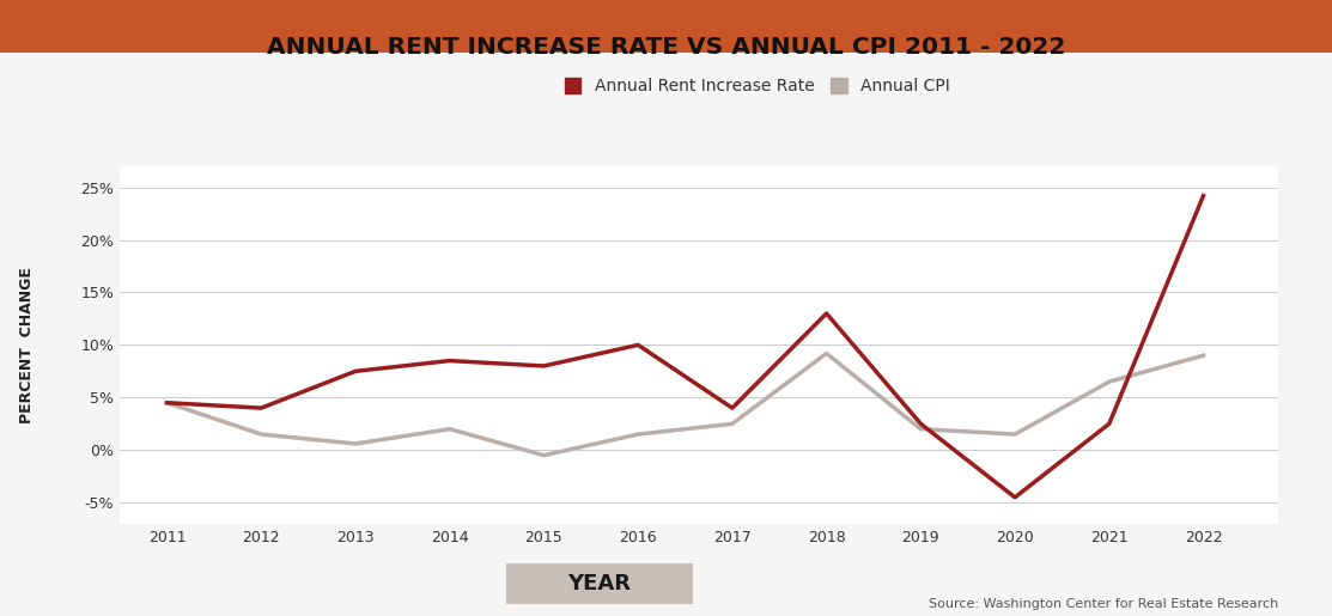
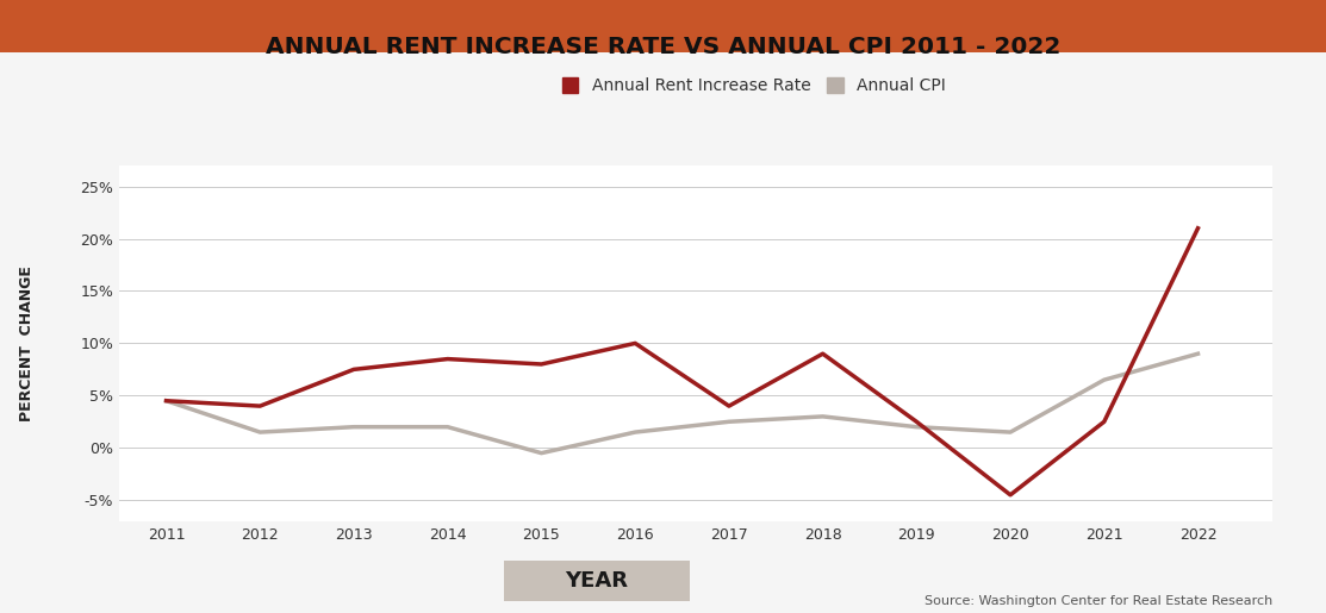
Annual CPI/2013: 0.6% -> 2.0%
Annual Rent Increase Rate/2018: 13.0% -> 9.0%
Annual CPI/2018: 9.2% -> 3.0%
Annual Rent Increase Rate/2022: 24.2% -> 21.0%
